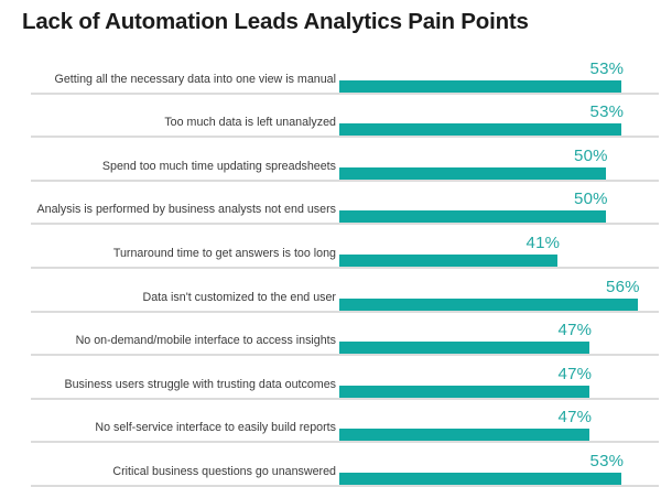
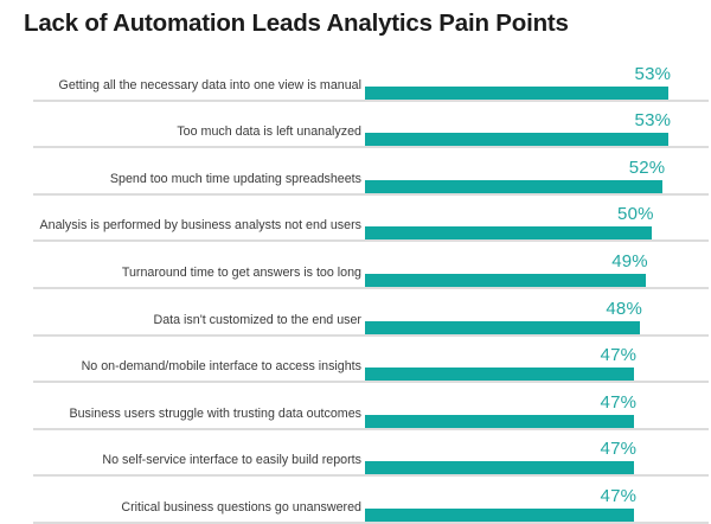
Spend too much time updating spreadsheets: 50% -> 52%
Turnaround time to get answers is too long: 41% -> 49%
Data isn't customized to the end user: 56% -> 48%
Critical business questions go unanswered: 53% -> 47%
